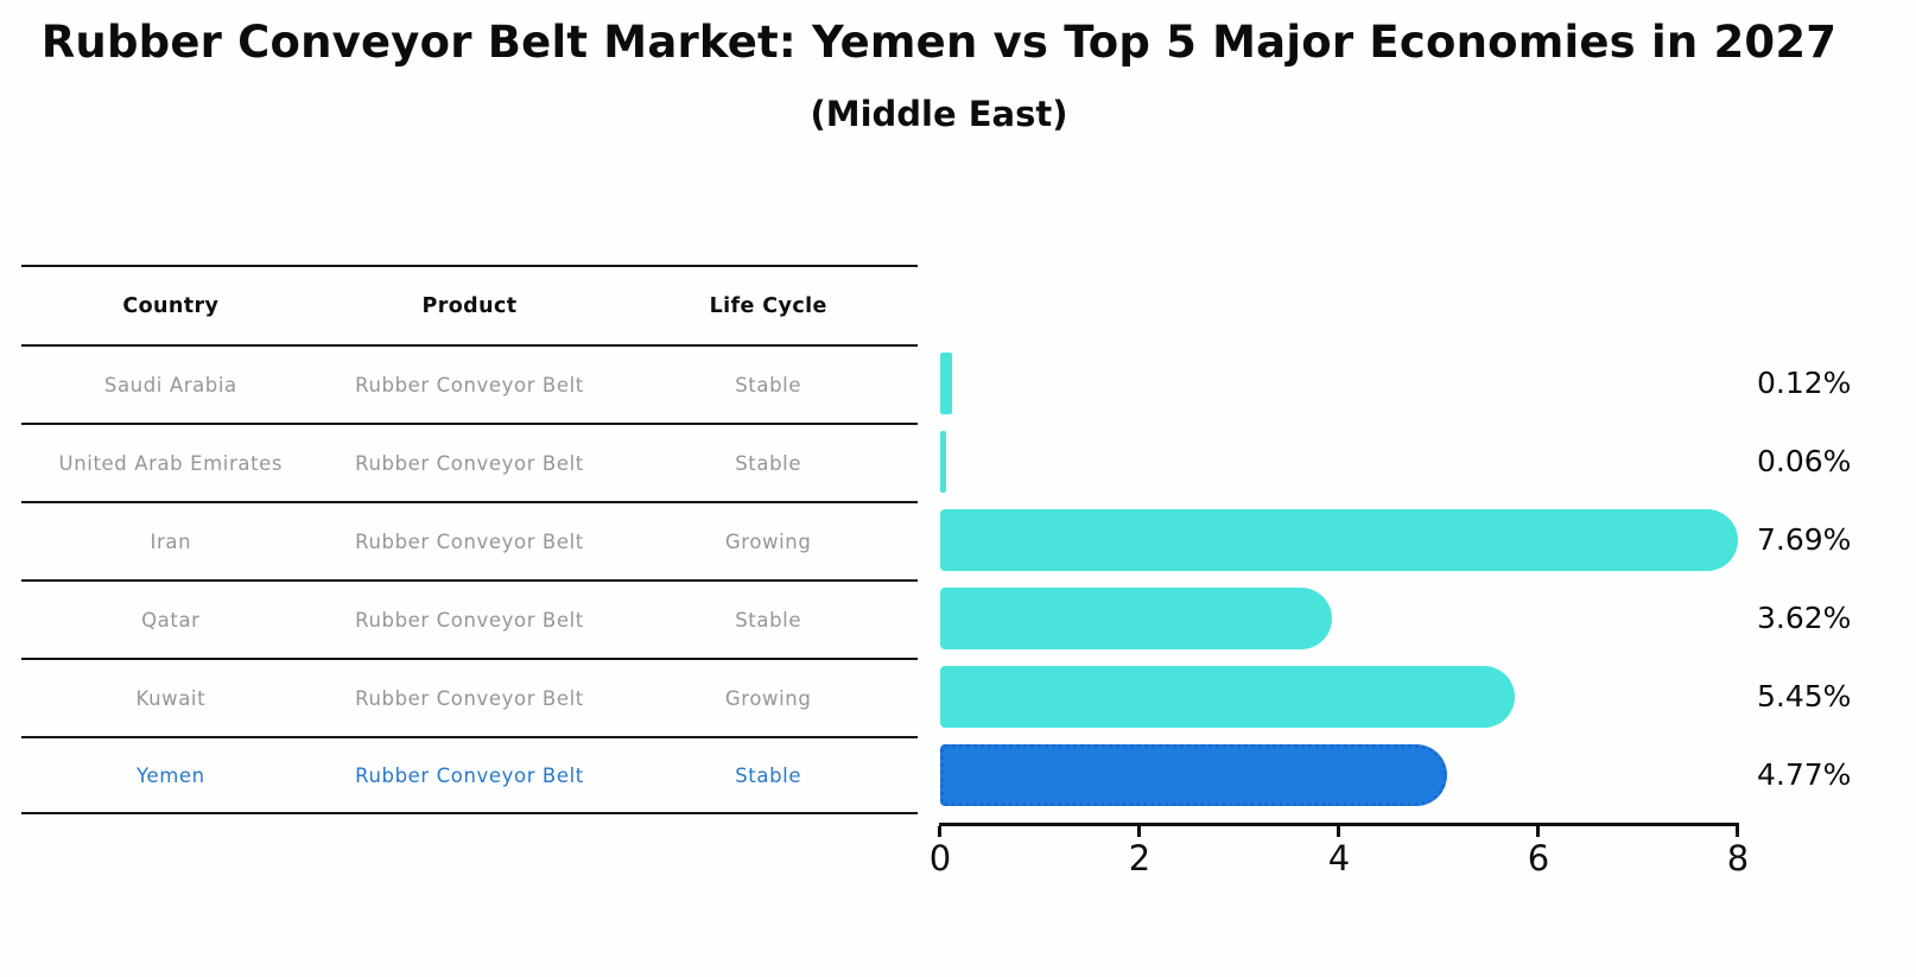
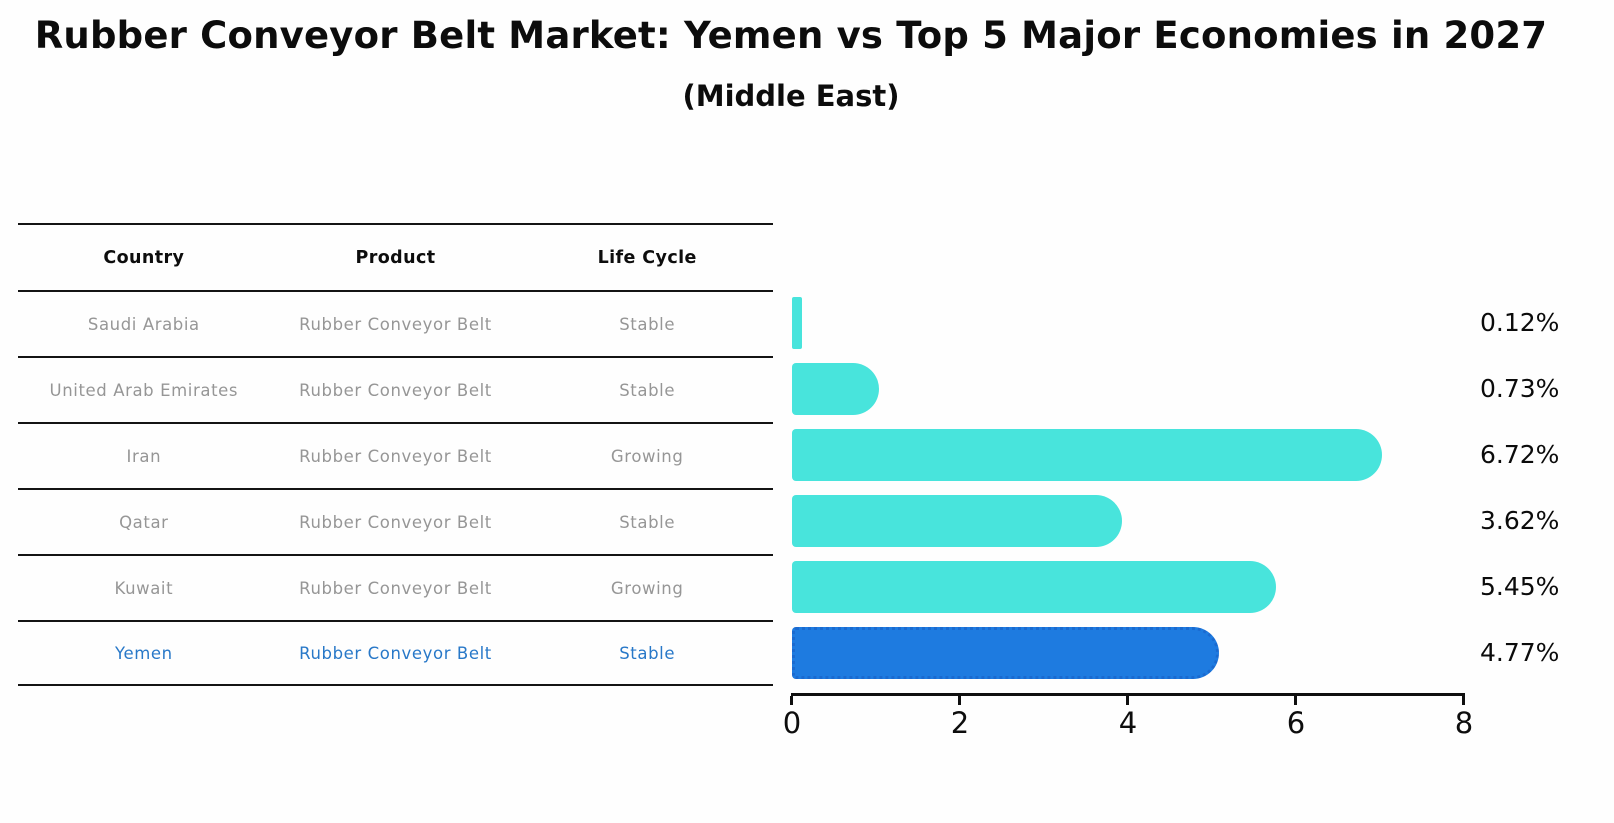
United Arab Emirates: 0.06% -> 0.73%
Iran: 7.69% -> 6.72%
